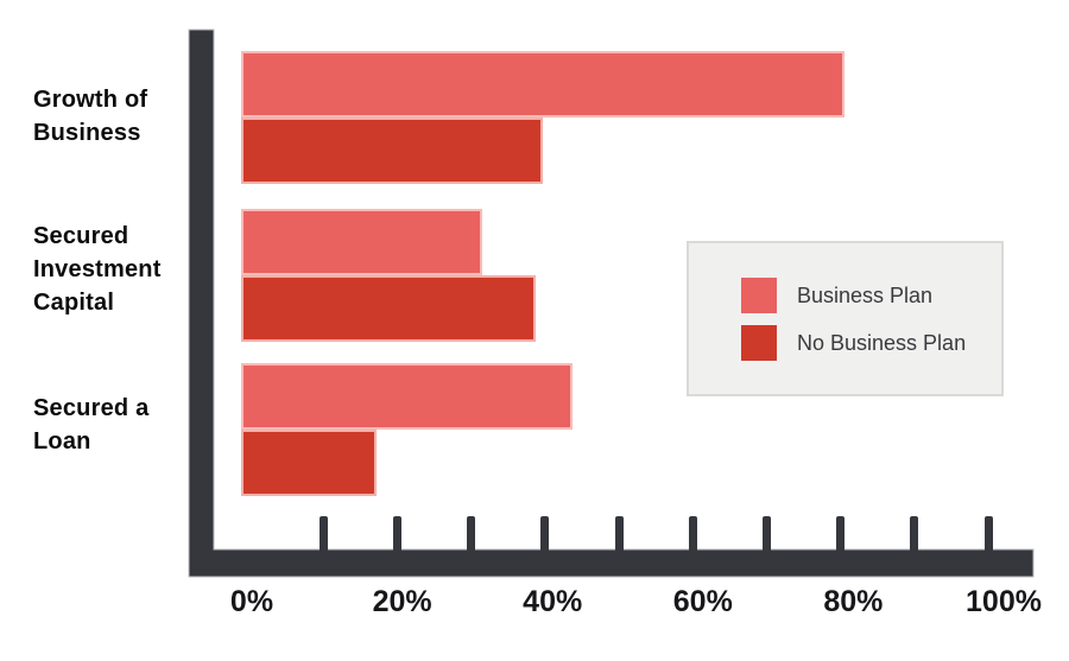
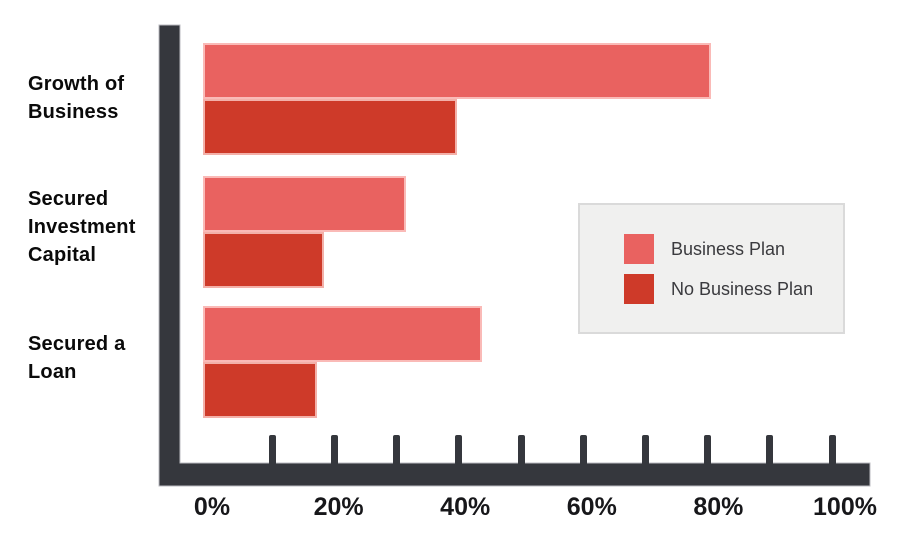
No Business Plan/Secured Investment Capital: 39% -> 19%
